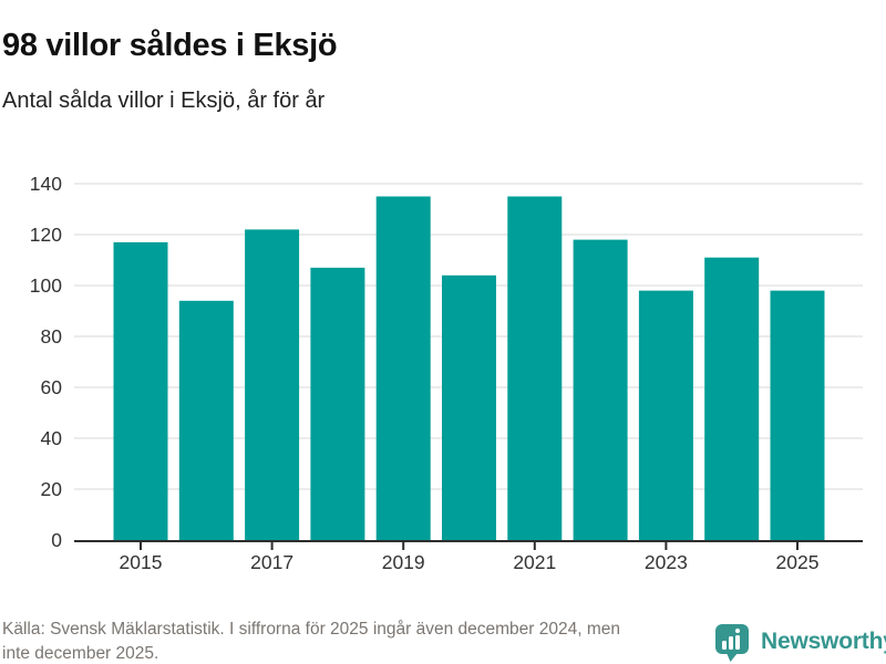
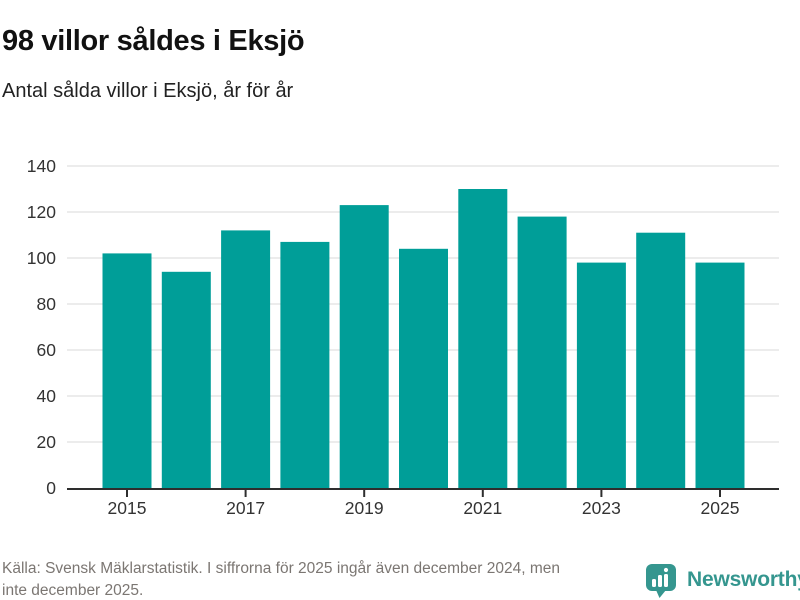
2015: 117 -> 102
2017: 122 -> 112
2019: 135 -> 123
2021: 135 -> 130
